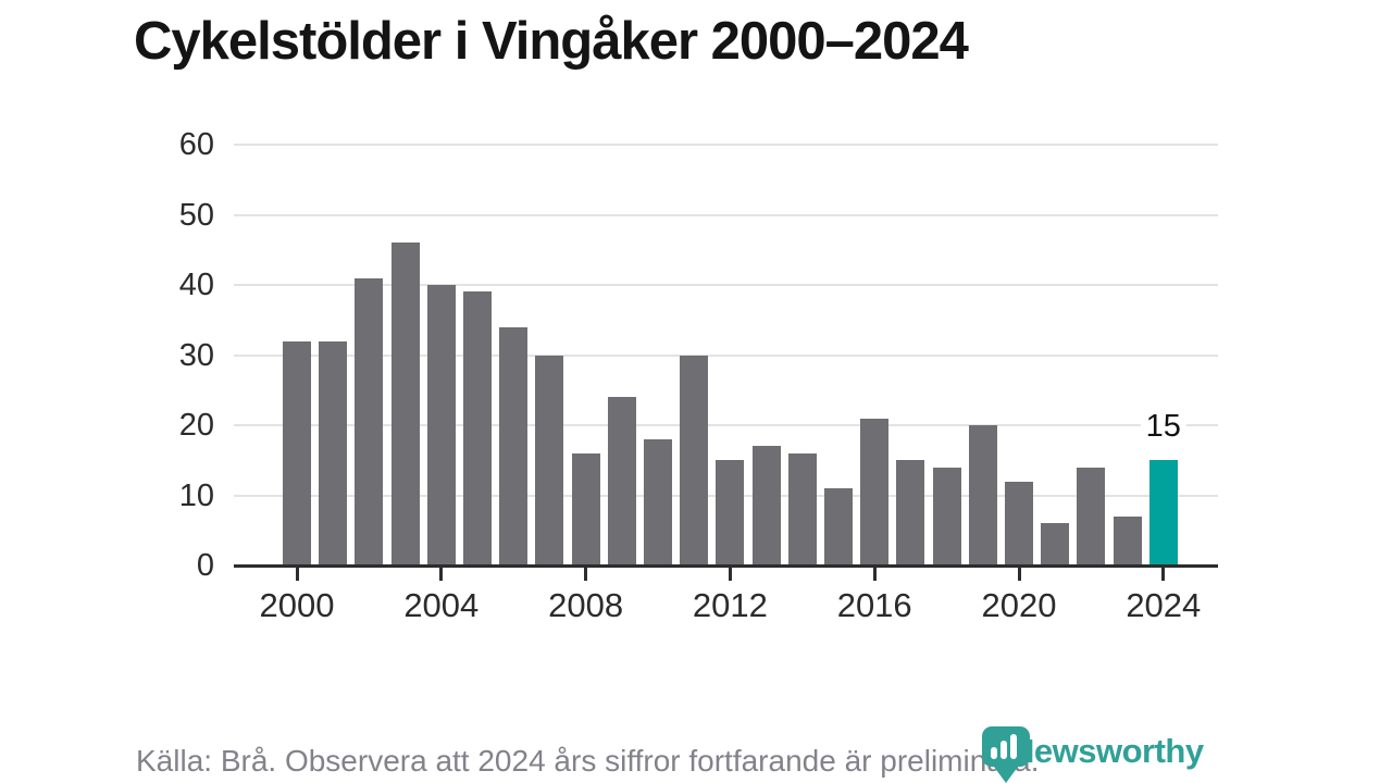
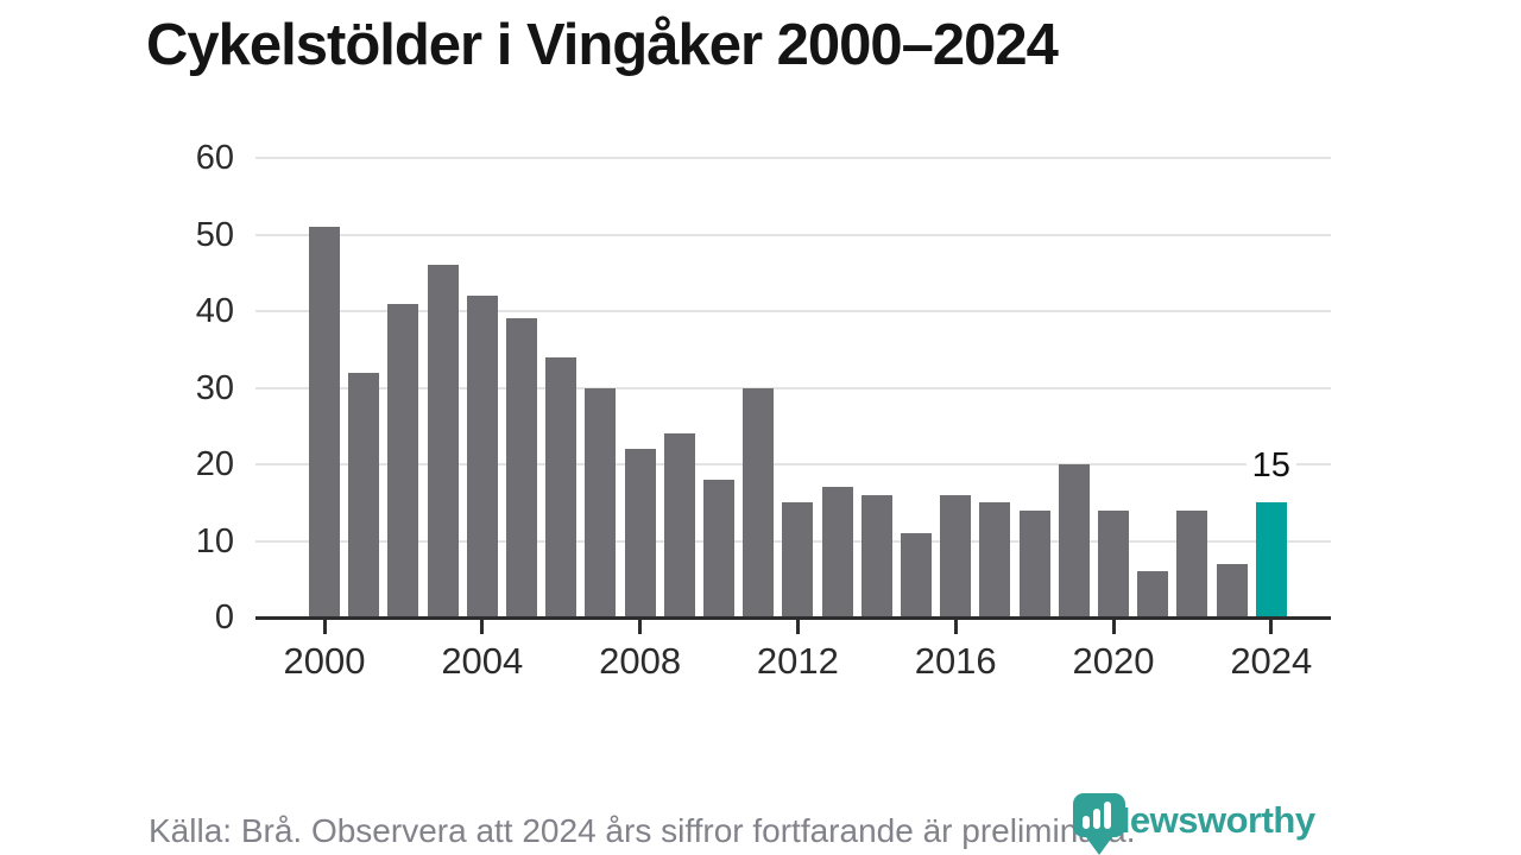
2000: 32 -> 51
2004: 40 -> 42
2008: 16 -> 22
2016: 21 -> 16
2020: 12 -> 14
